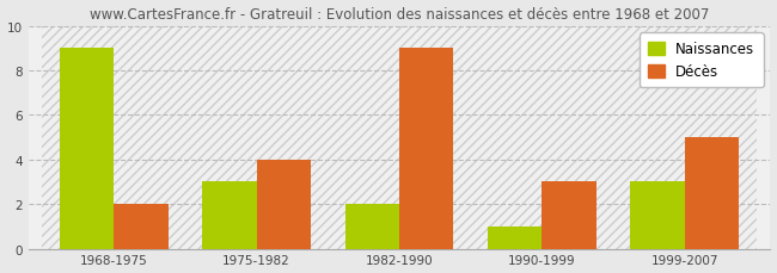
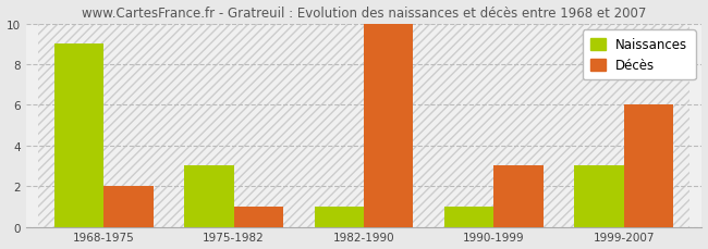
Décès/1975-1982: 4 -> 1
Naissances/1982-1990: 2 -> 1
Décès/1982-1990: 9 -> 10
Décès/1999-2007: 5 -> 6
